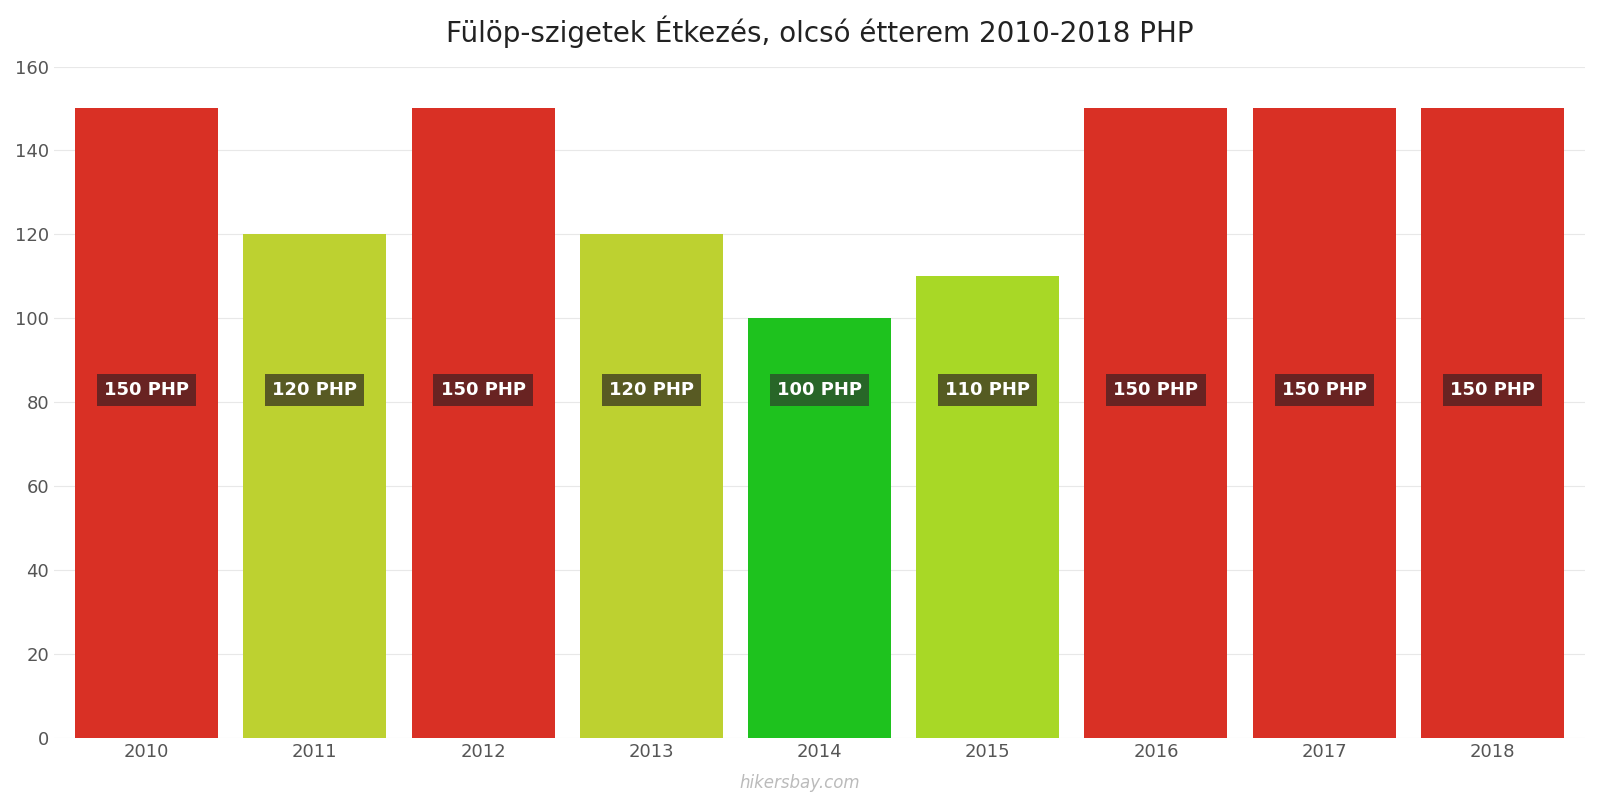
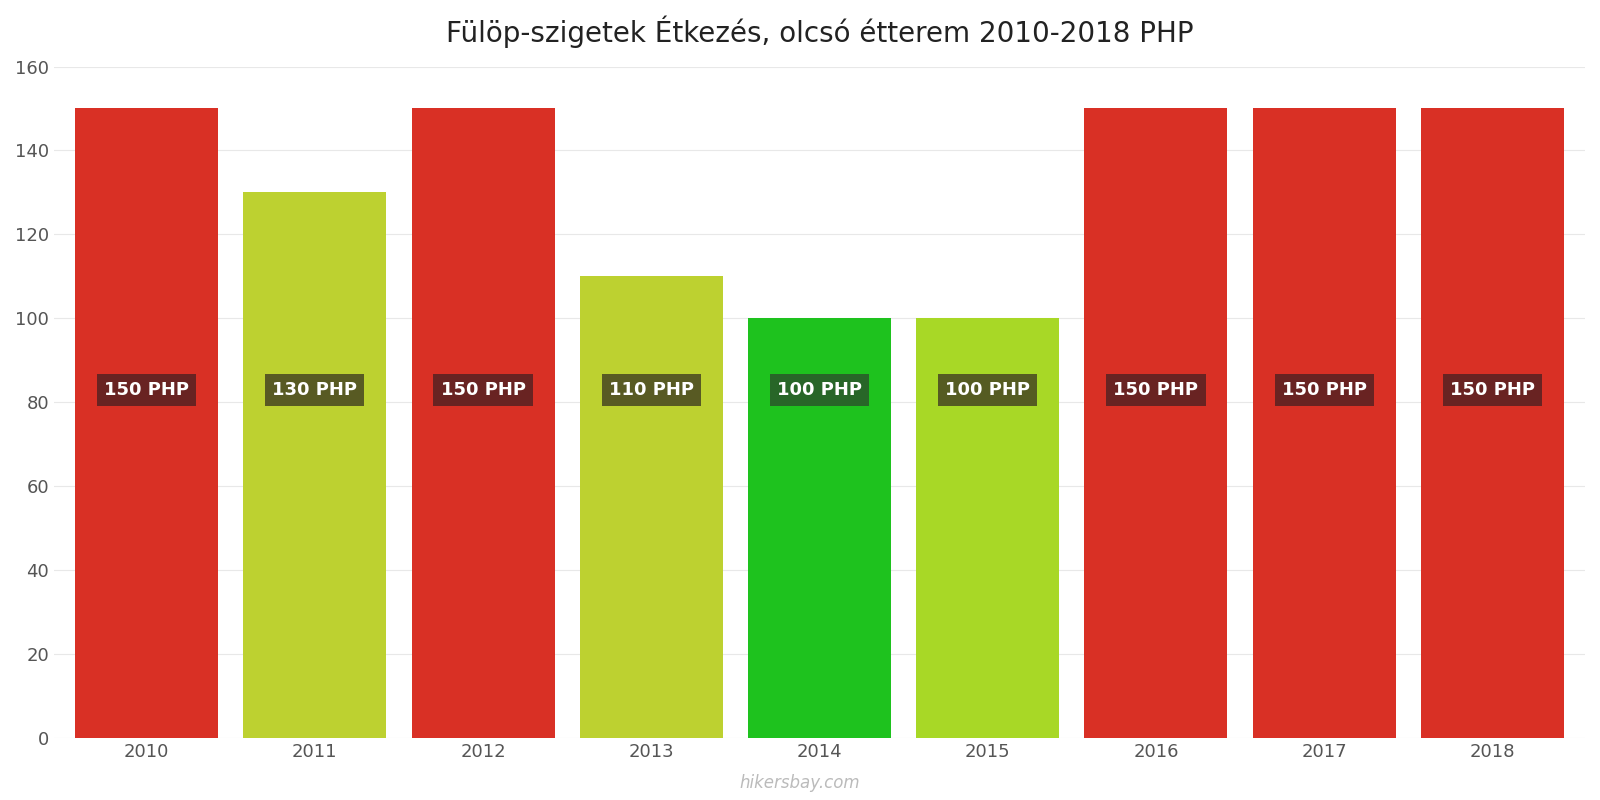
2011: 120 -> 130
2013: 120 -> 110
2015: 110 -> 100
